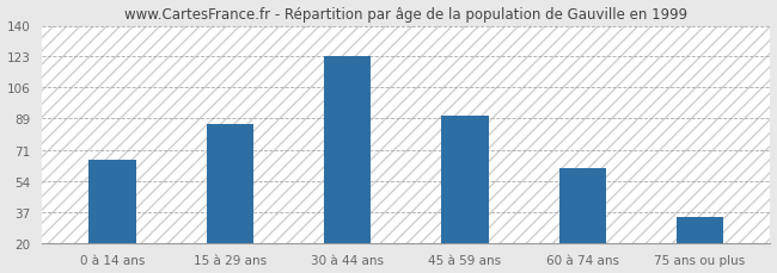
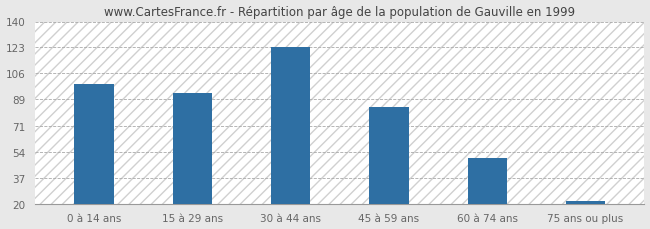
0 à 14 ans: 66 -> 99
15 à 29 ans: 86 -> 93
45 à 59 ans: 90 -> 84
60 à 74 ans: 61 -> 50
75 ans ou plus: 34 -> 22
